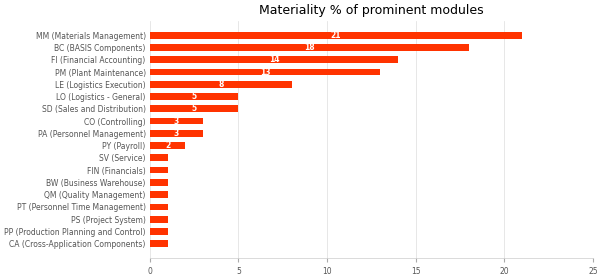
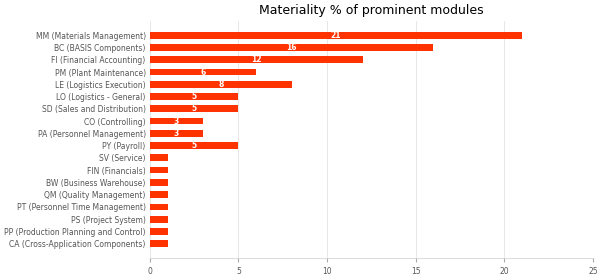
BC (BASIS Components): 18 -> 16
FI (Financial Accounting): 14 -> 12
PM (Plant Maintenance): 13 -> 6
PY (Payroll): 2 -> 5
